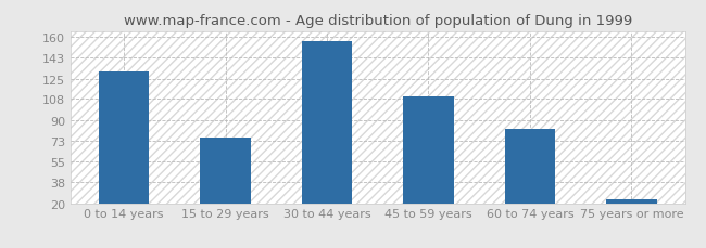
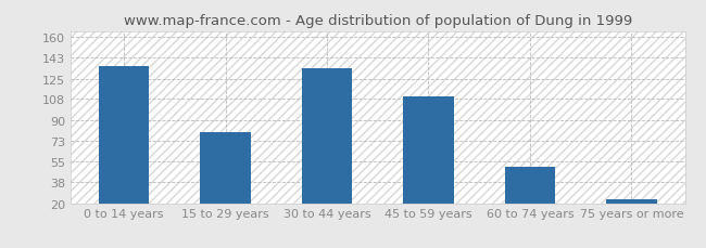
0 to 14 years: 131 -> 136
15 to 29 years: 75 -> 80
30 to 44 years: 157 -> 134
60 to 74 years: 83 -> 51
